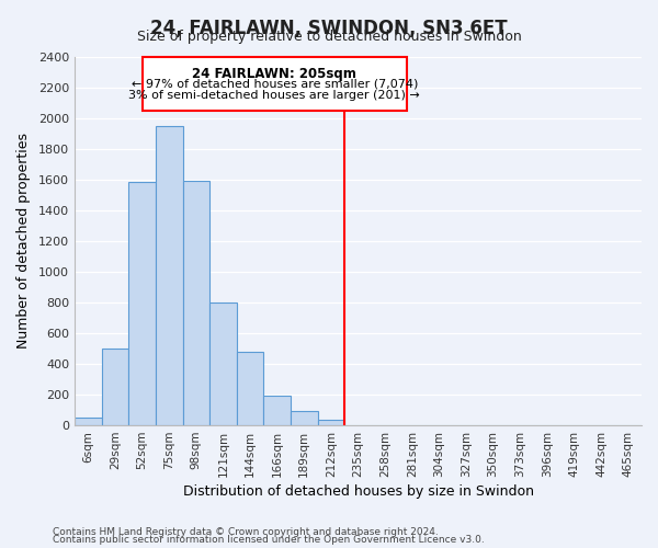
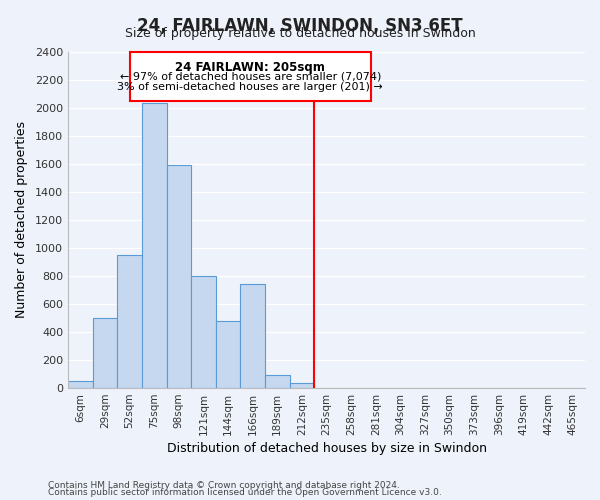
52sqm: 1580 -> 950
75sqm: 1950 -> 2030
166sqm: 190 -> 740
